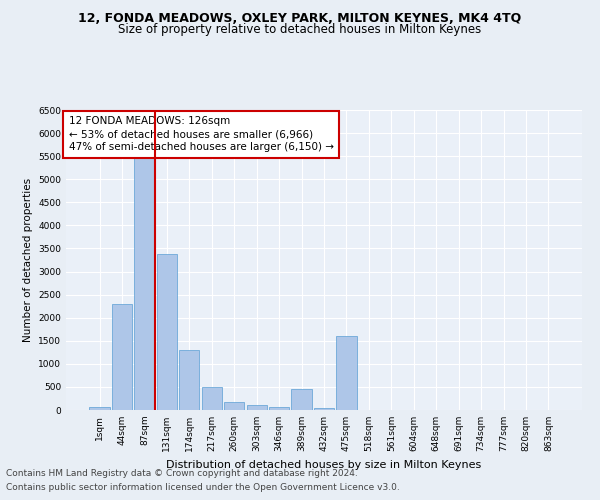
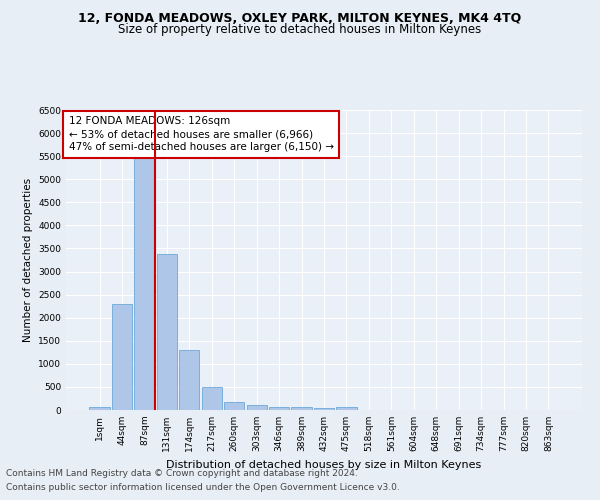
389sqm: 450 -> 60
475sqm: 1600 -> 60
